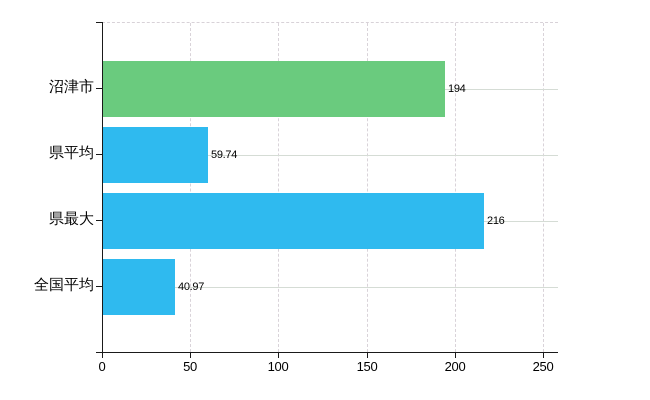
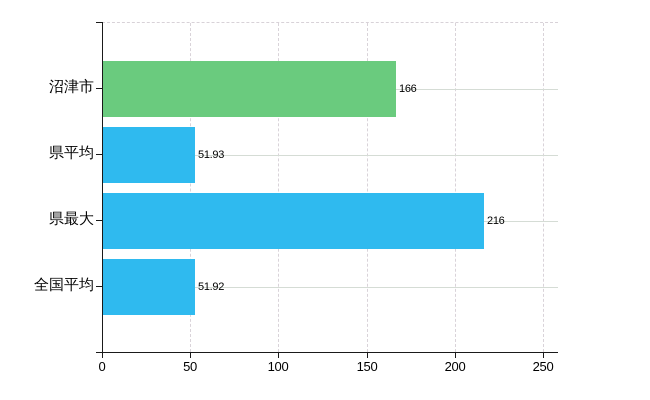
沼津市: 194 -> 166
県平均: 59.74 -> 51.93
全国平均: 40.97 -> 51.92
